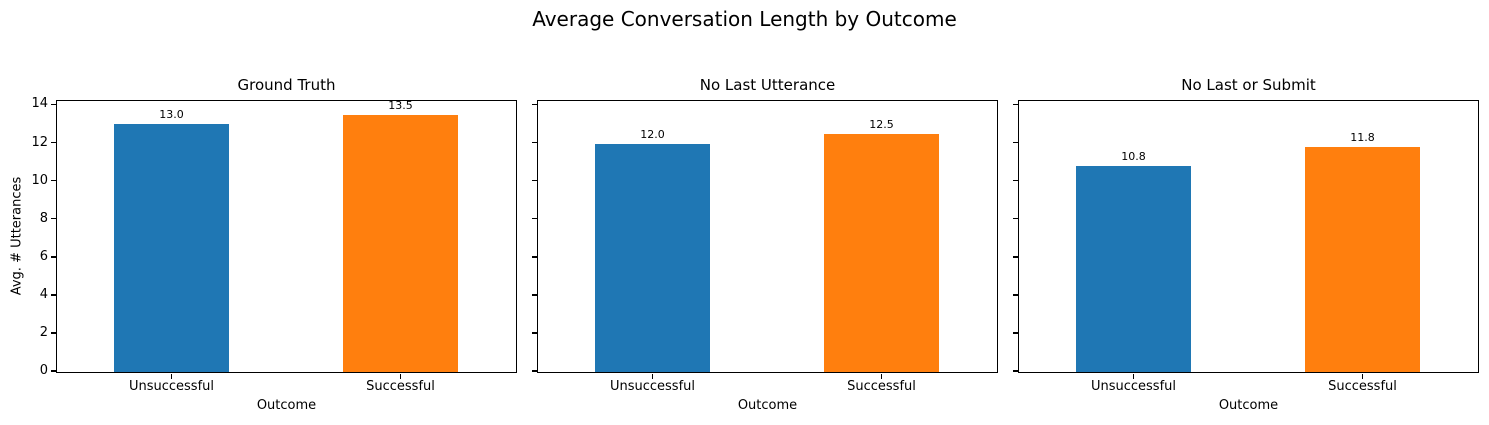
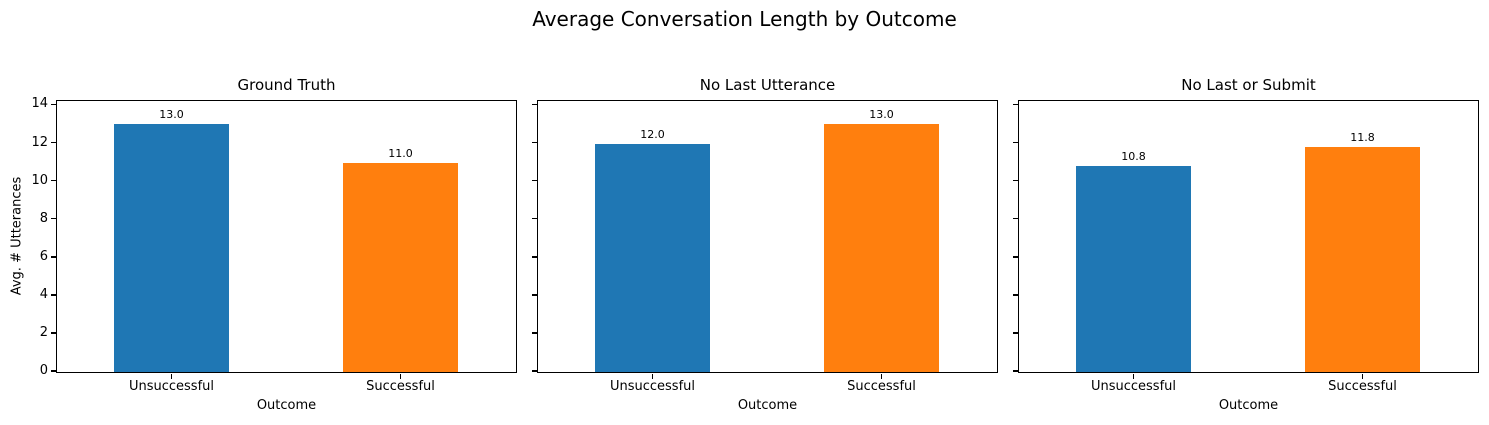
Ground Truth/Successful: 13.5 -> 11.0
No Last Utterance/Successful: 12.5 -> 13.0
